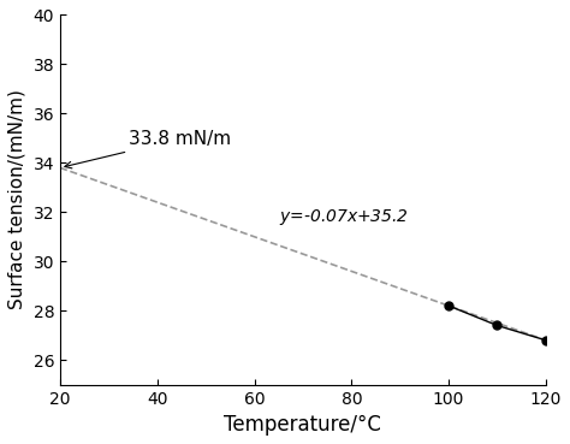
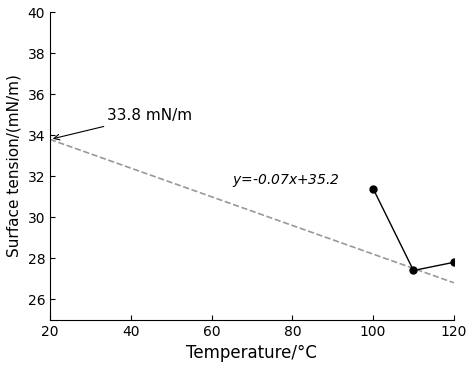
100: 28.2 -> 31.4
120: 26.8 -> 27.8
